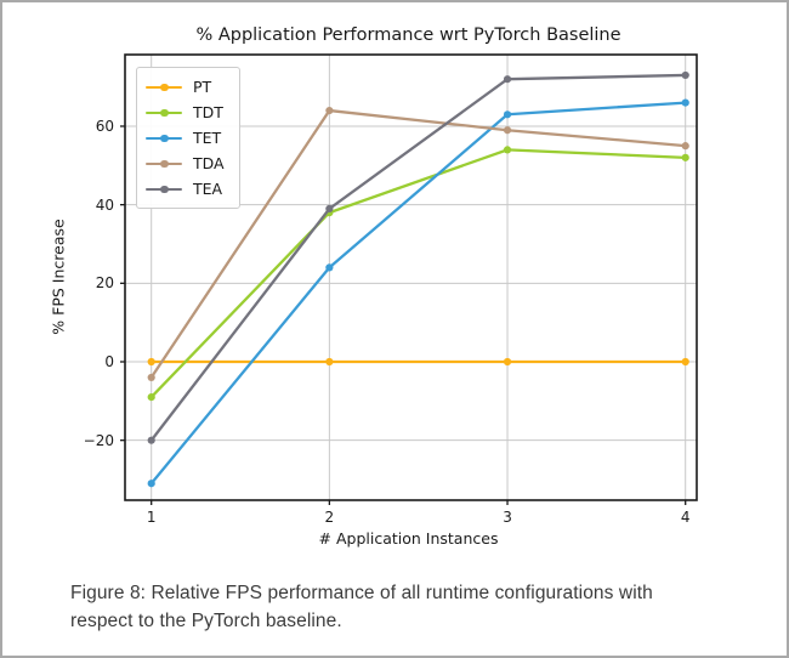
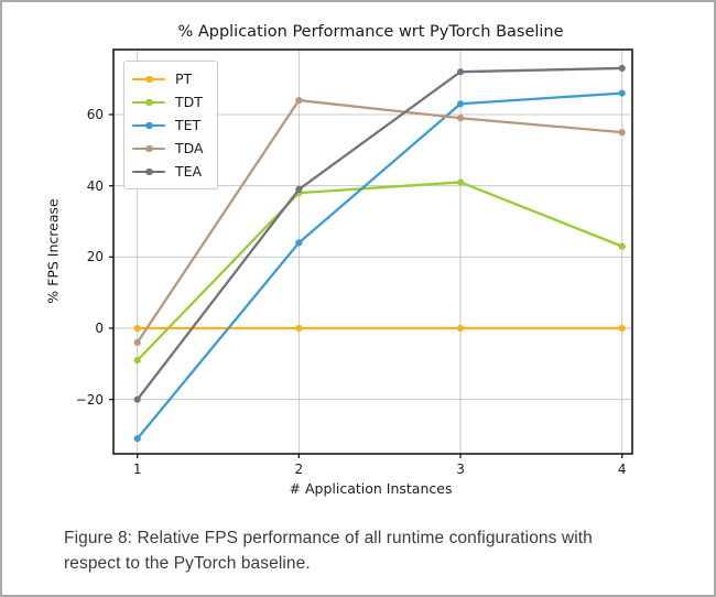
TDT/3: 54 -> 41
TDT/4: 52 -> 23
